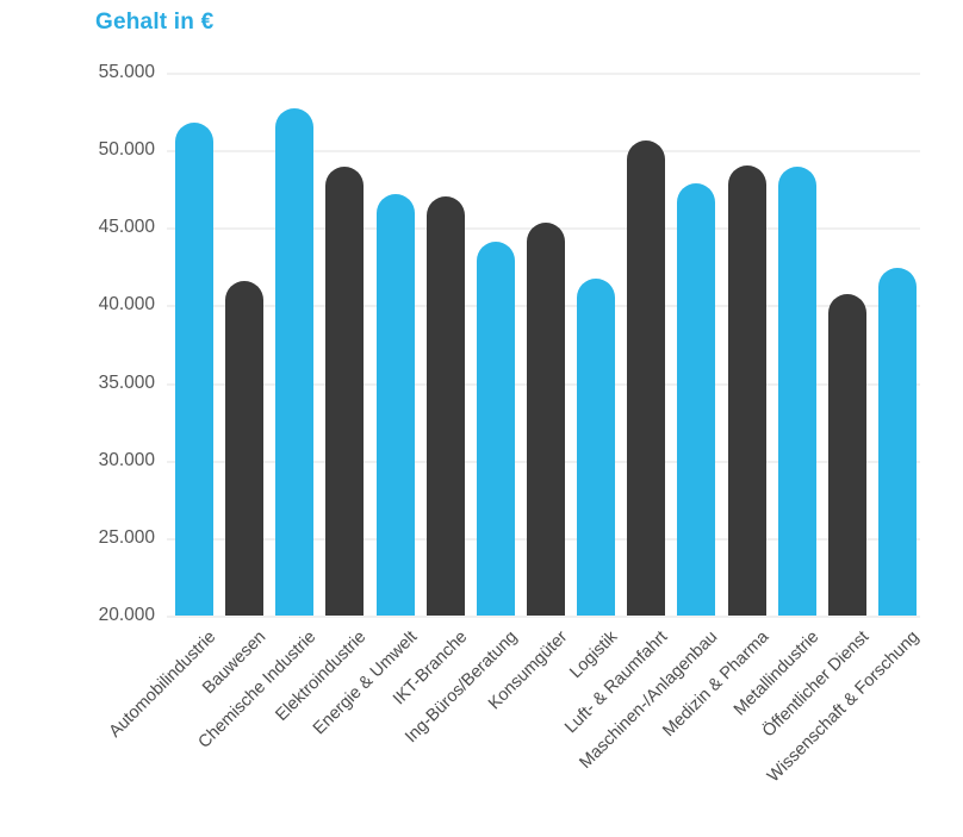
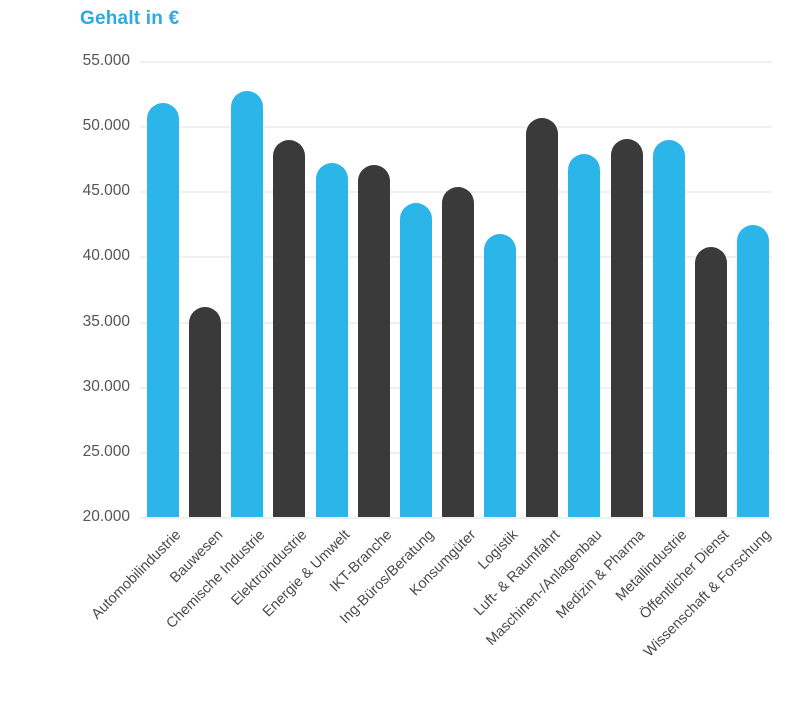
Bauwesen: 41600 -> 36100
